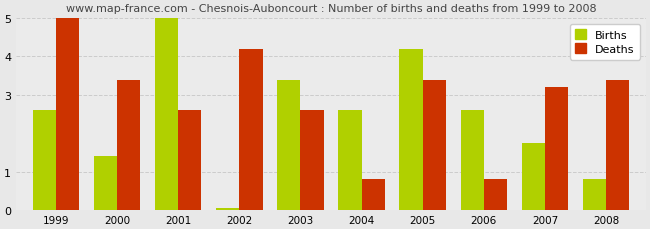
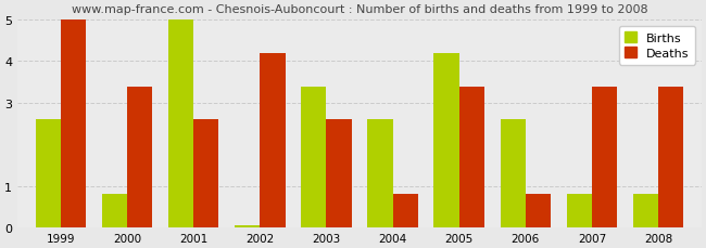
Births/2000: 1.40 -> 0.80
Births/2007: 1.75 -> 0.80
Deaths/2007: 3.2 -> 3.4
